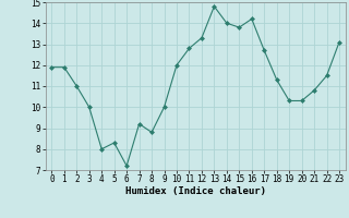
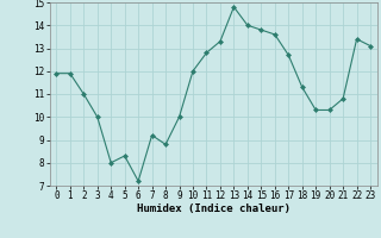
16: 14.2 -> 13.6
22: 11.5 -> 13.4
